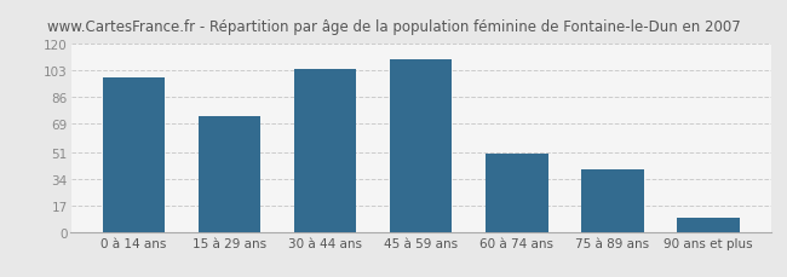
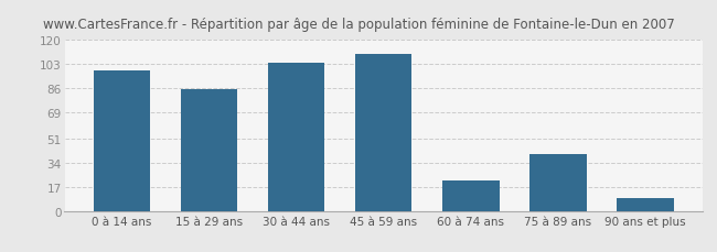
15 à 29 ans: 74 -> 85
60 à 74 ans: 50 -> 22
